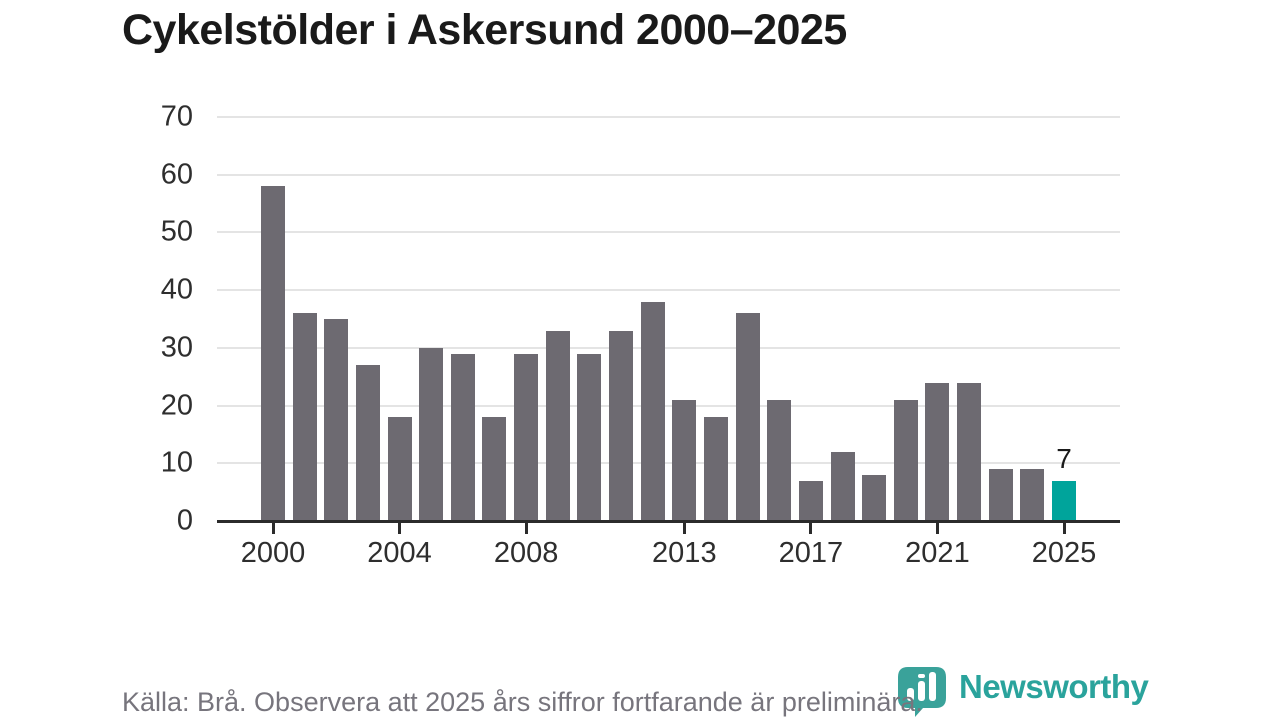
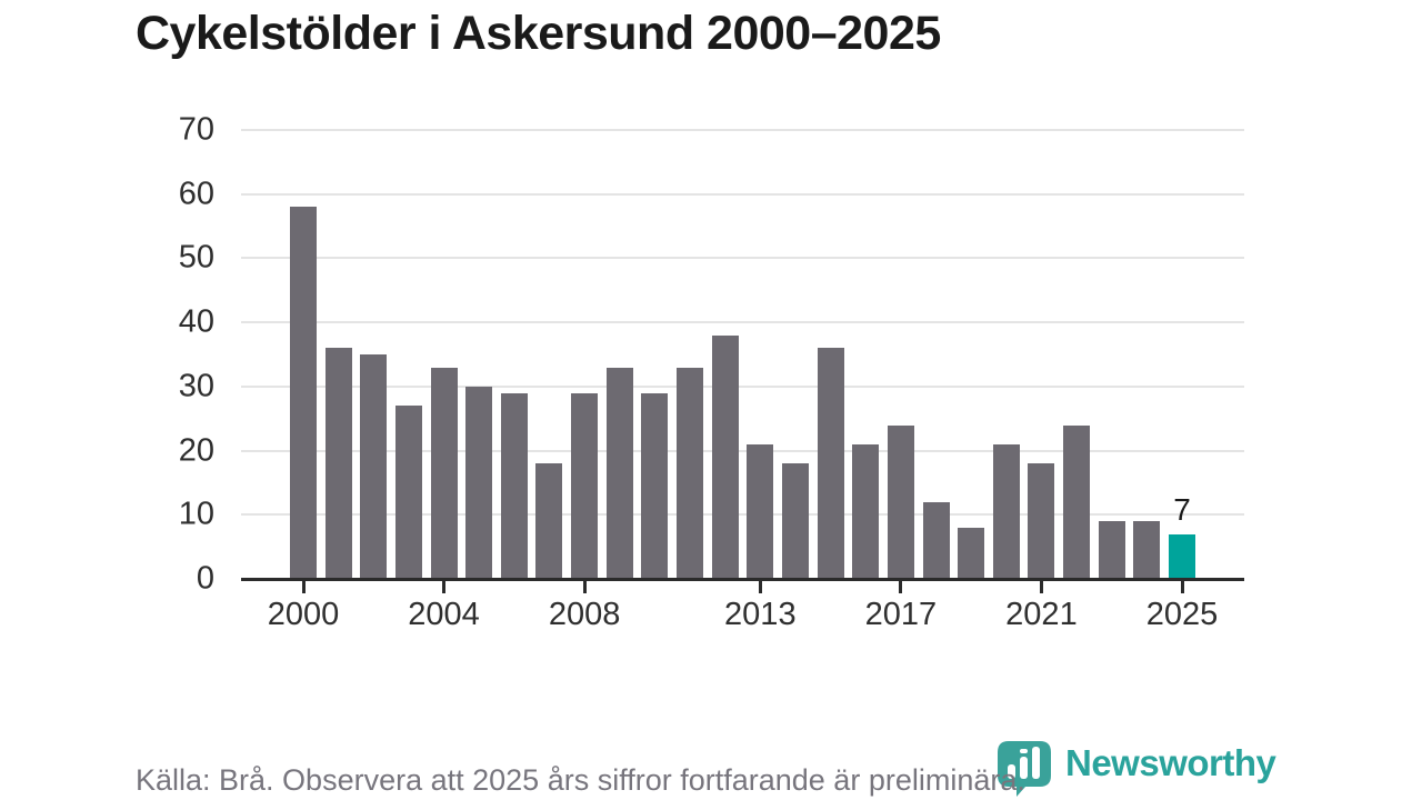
2004: 18 -> 33
2017: 7 -> 24
2021: 24 -> 18
